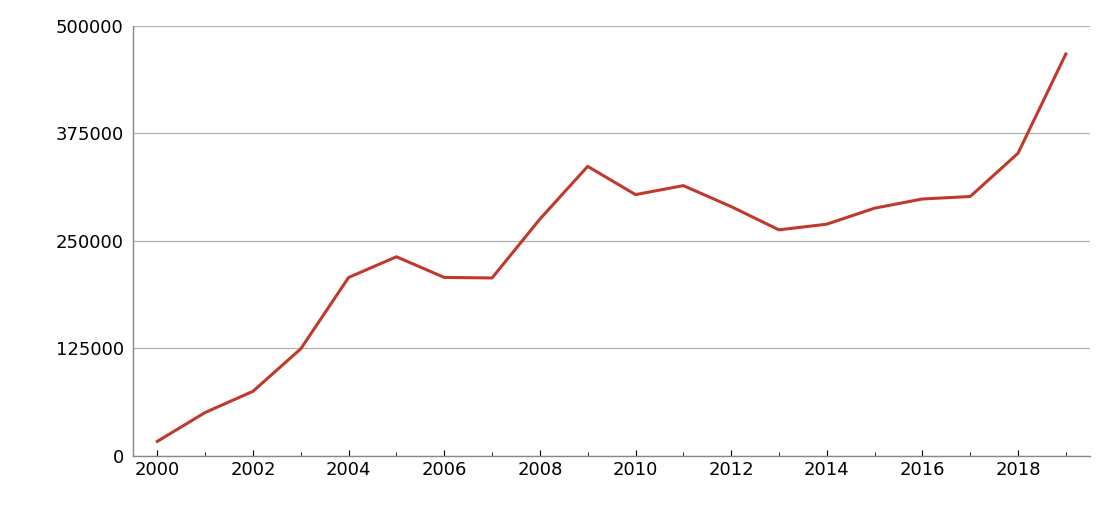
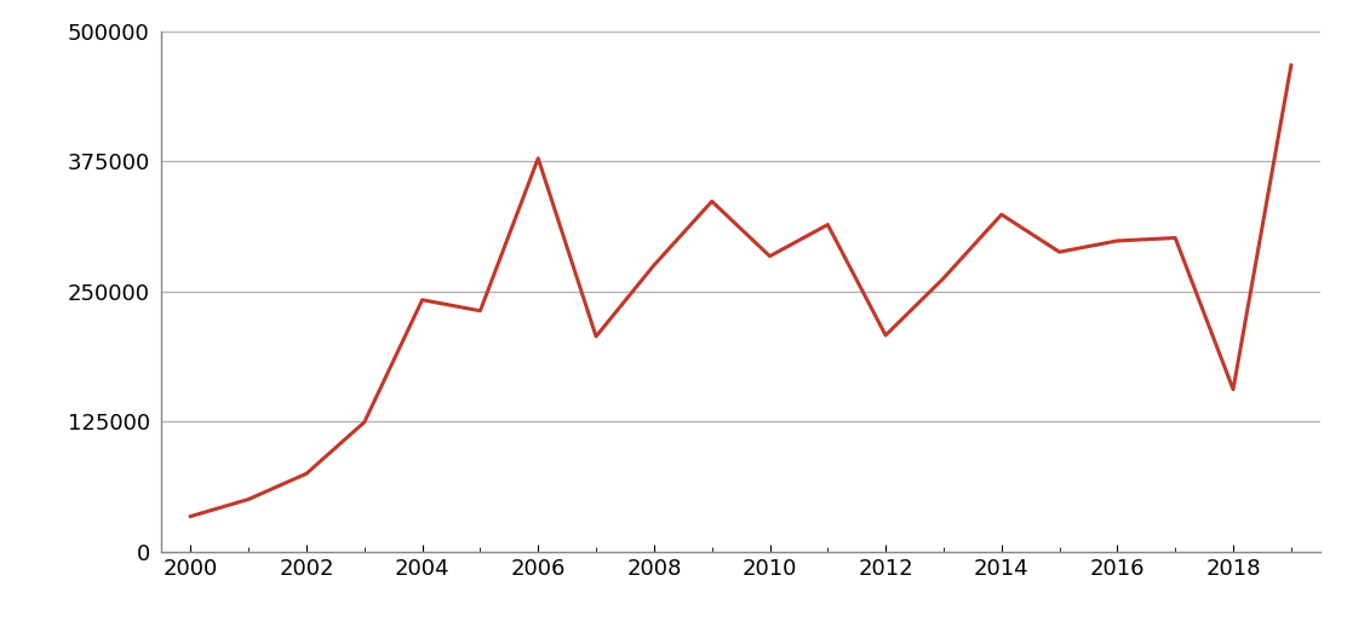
2000: 17000 -> 34000
2004: 207000 -> 242000
2006: 207000 -> 378000
2010: 304000 -> 284000
2012: 290000 -> 208000
2014: 269000 -> 324000
2018: 352000 -> 156000
